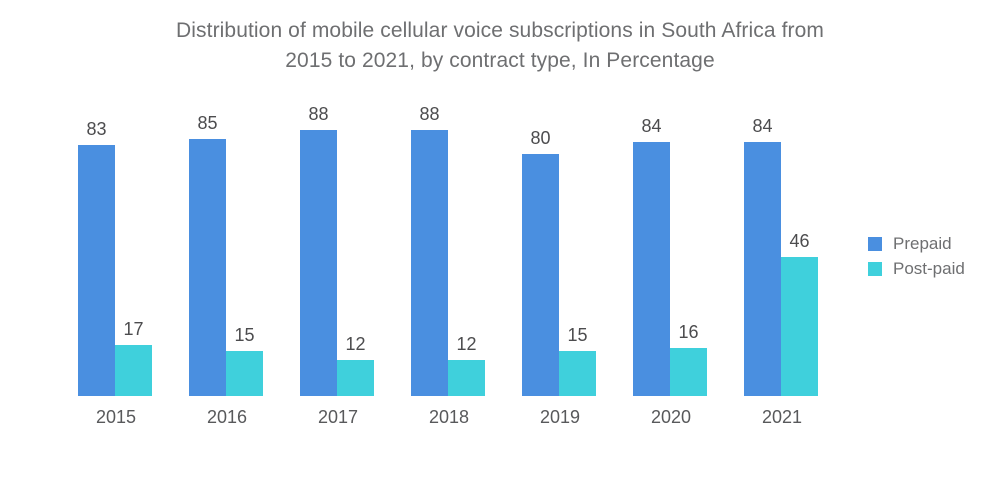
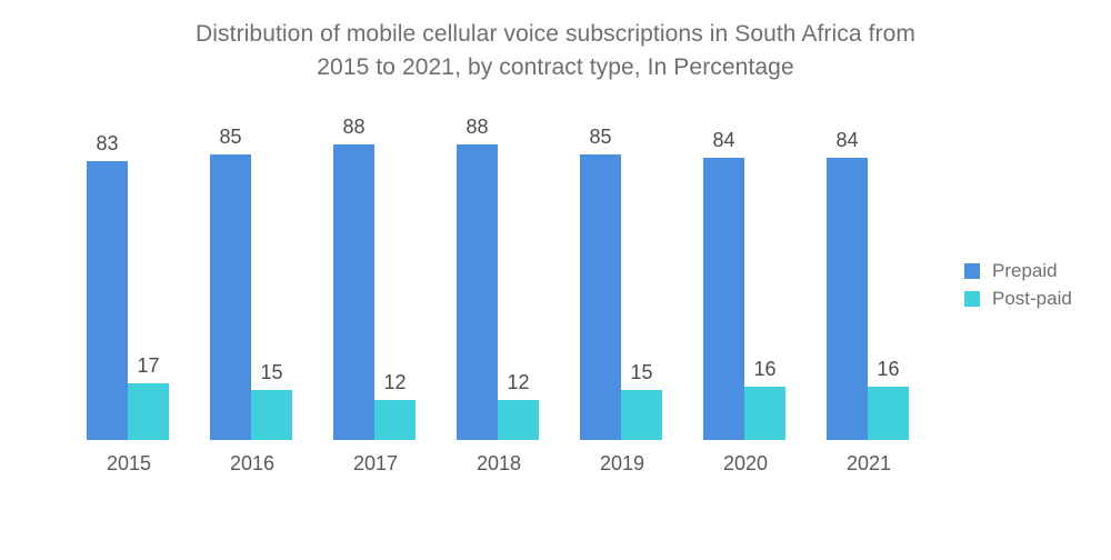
Prepaid/2019: 80 -> 85
Post-paid/2021: 46 -> 16
